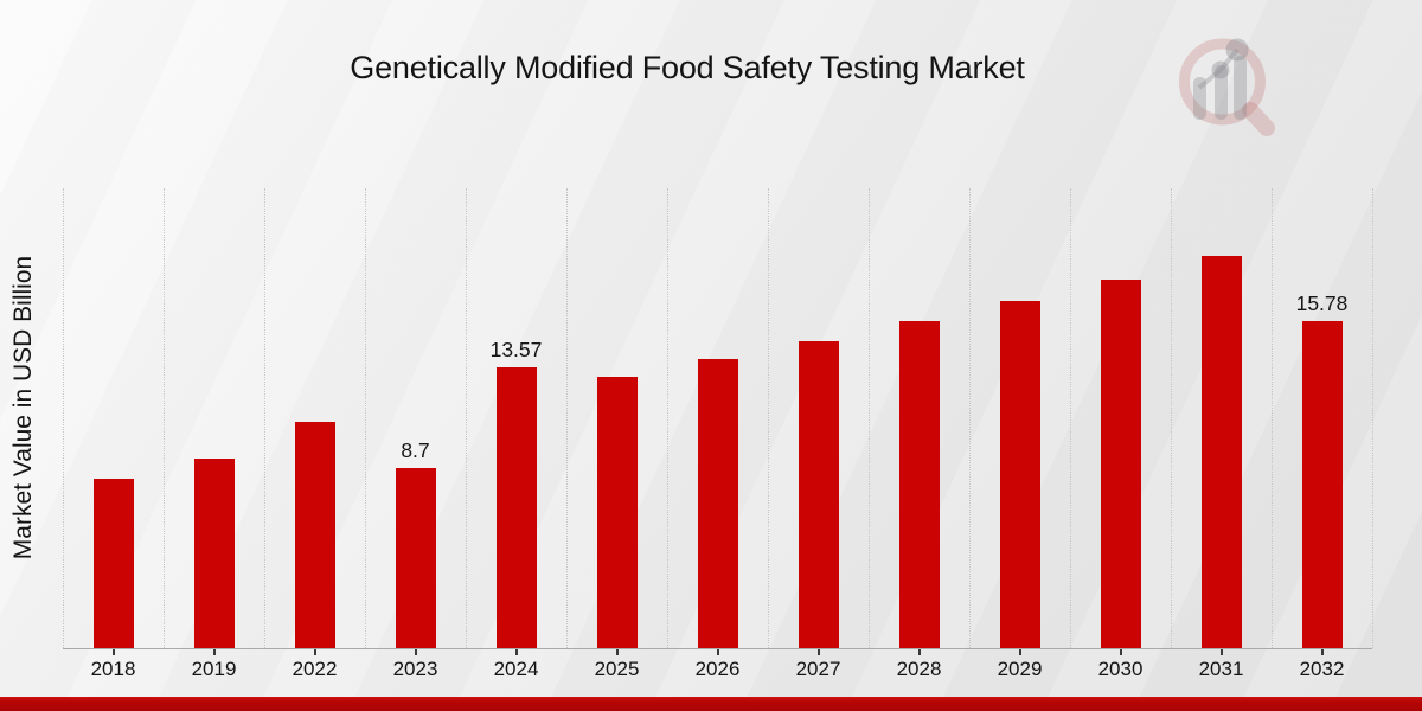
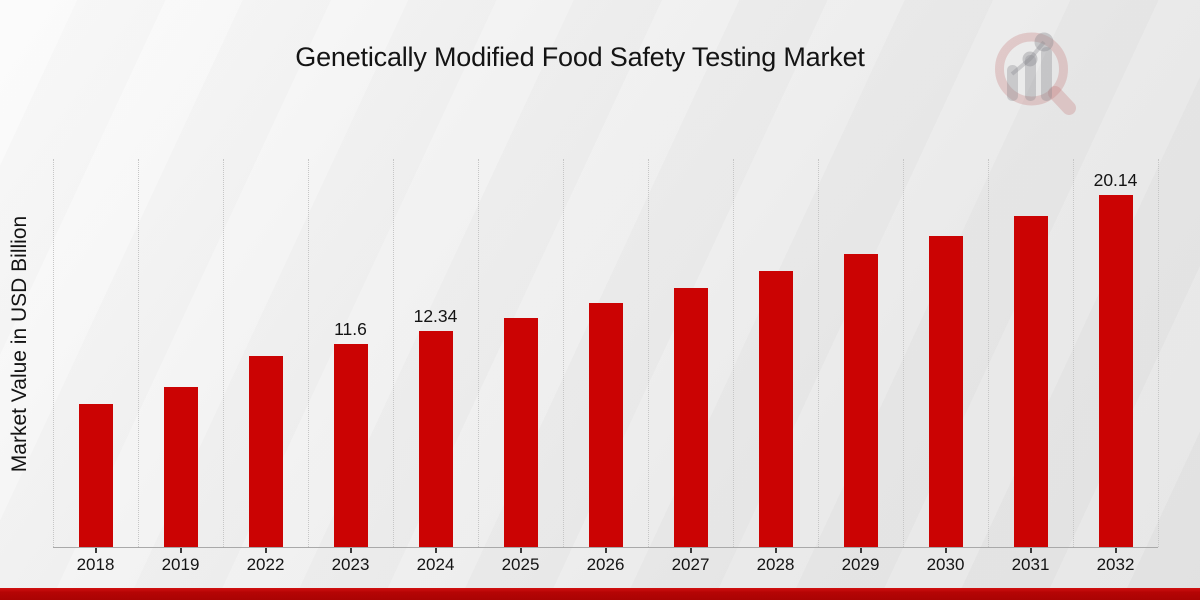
2023: 8.7 -> 11.6
2024: 13.57 -> 12.34
2032: 15.78 -> 20.14
